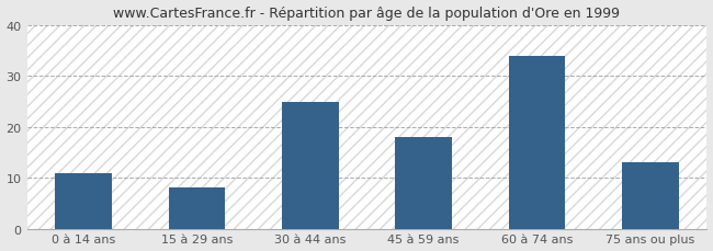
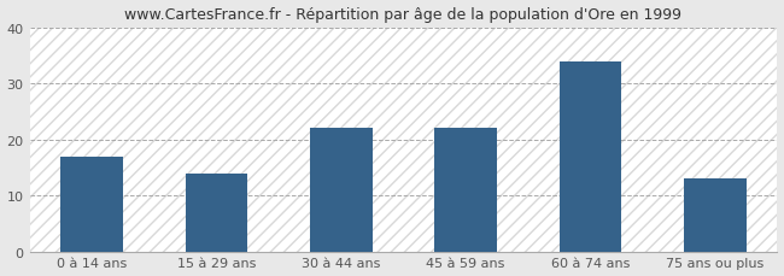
0 à 14 ans: 11 -> 17
15 à 29 ans: 8 -> 14
30 à 44 ans: 25 -> 22
45 à 59 ans: 18 -> 22
